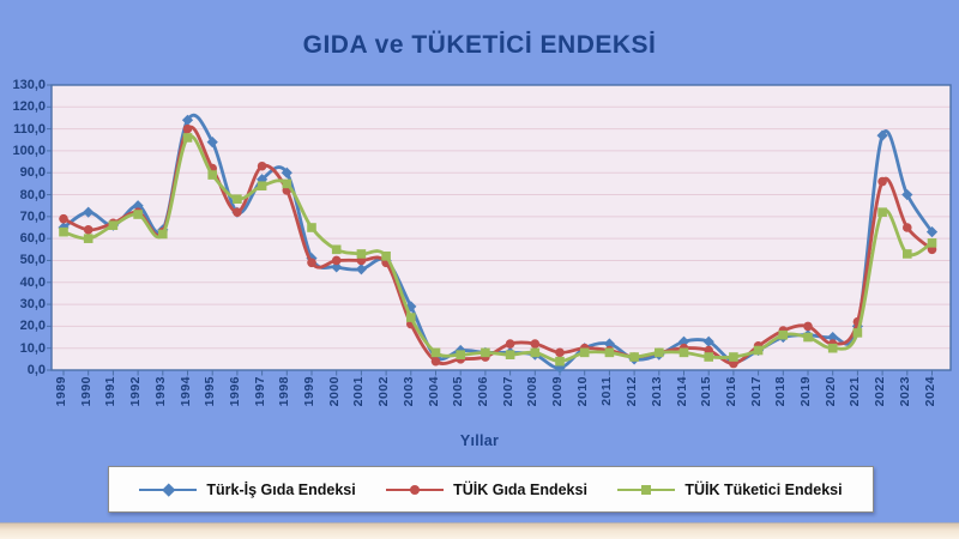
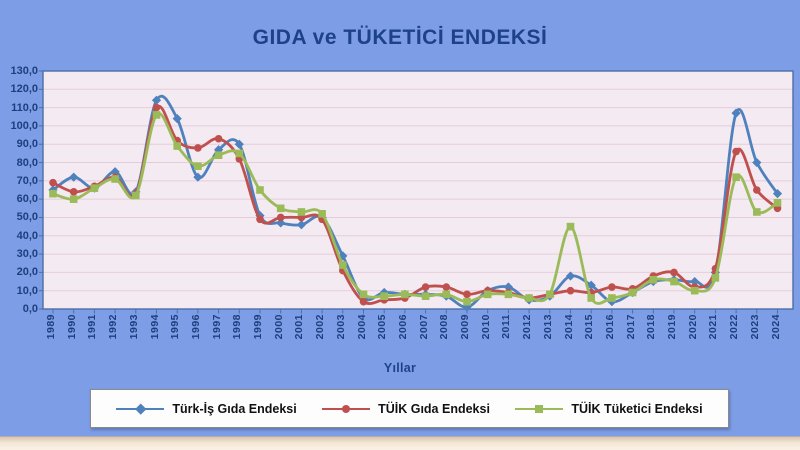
TÜİK Gıda Endeksi/1996: 72 -> 88
Türk-İş Gıda Endeksi/2014: 13 -> 18
TÜİK Tüketici Endeksi/2014: 8 -> 45
TÜİK Gıda Endeksi/2016: 3 -> 12
